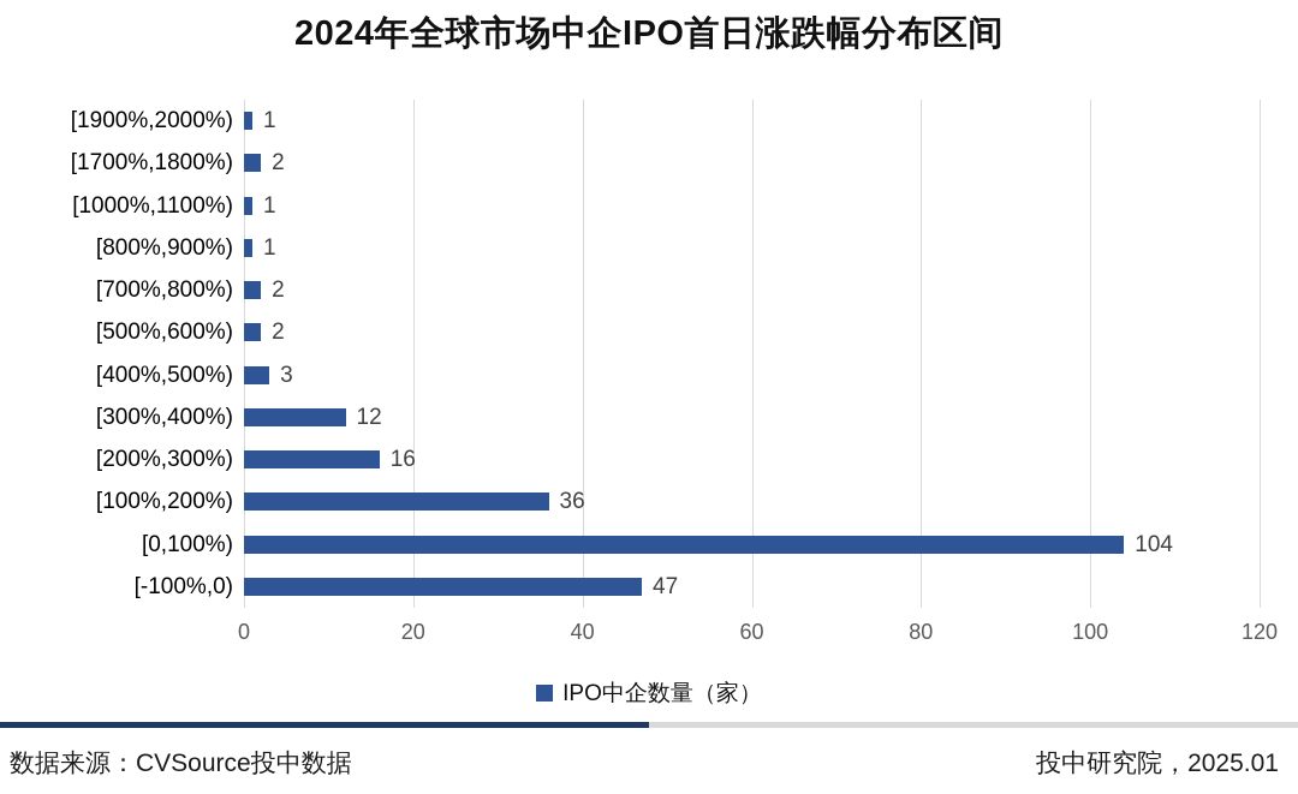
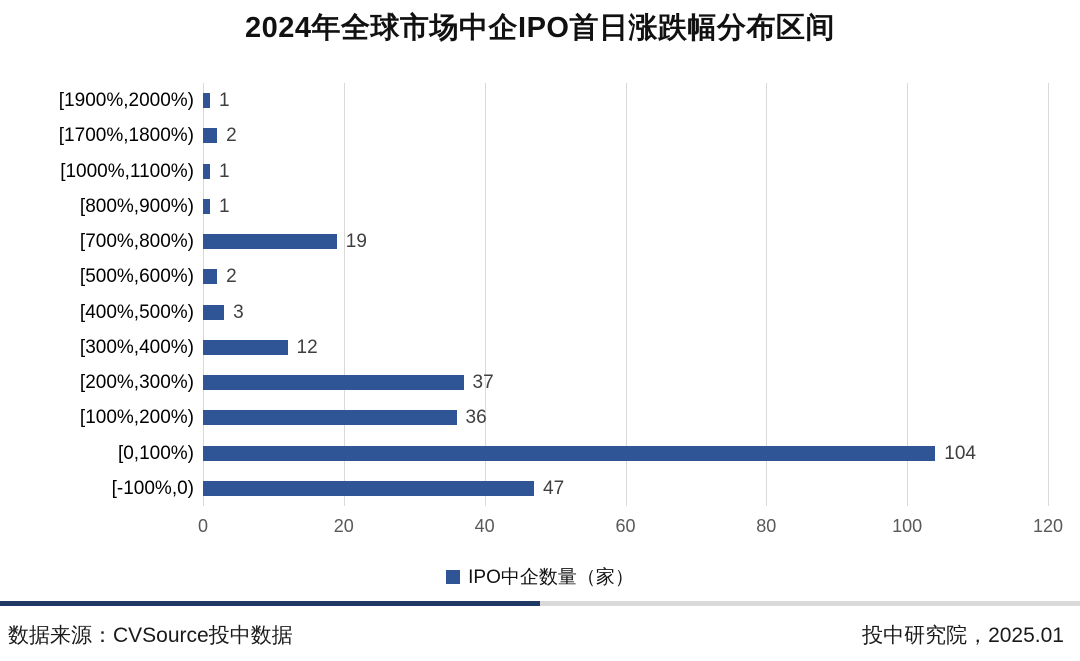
[700%,800%): 2 -> 19
[200%,300%): 16 -> 37
